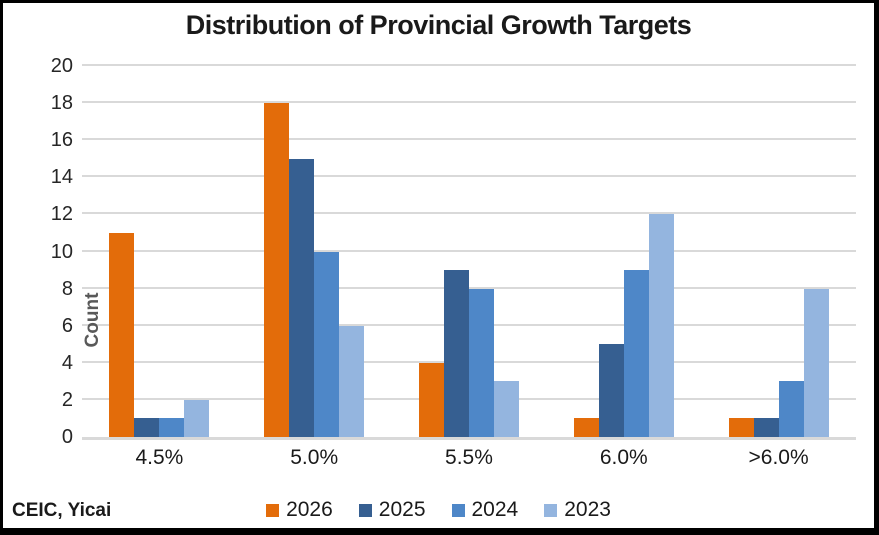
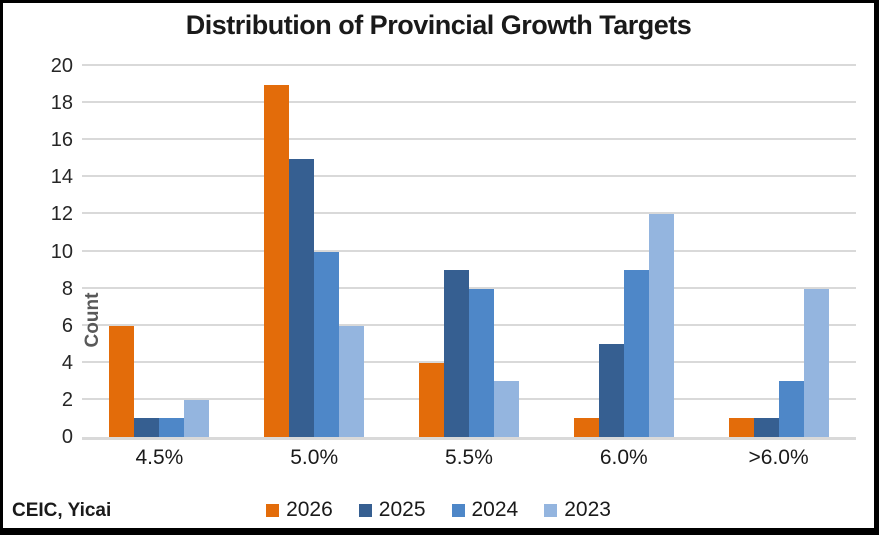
2026/4.5%: 11 -> 6
2026/5.0%: 18 -> 19
